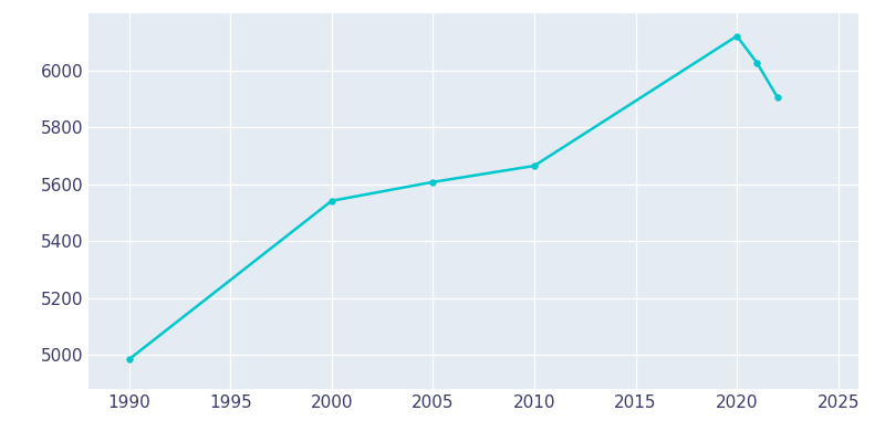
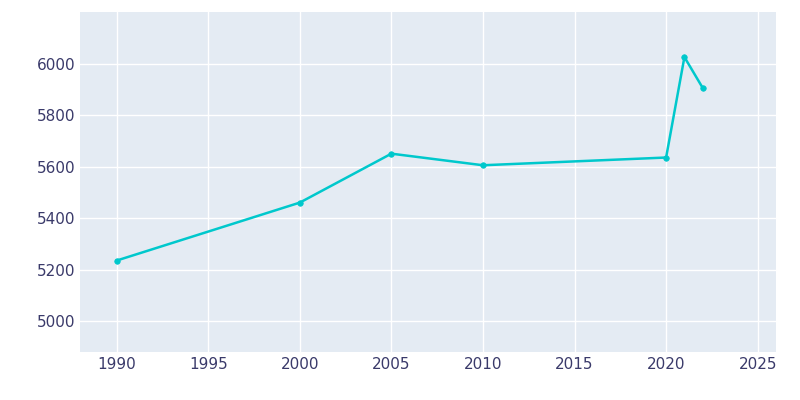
1990: 4984 -> 5235
2000: 5541 -> 5460
2005: 5607 -> 5650
2010: 5664 -> 5605
2020: 6120 -> 5635
